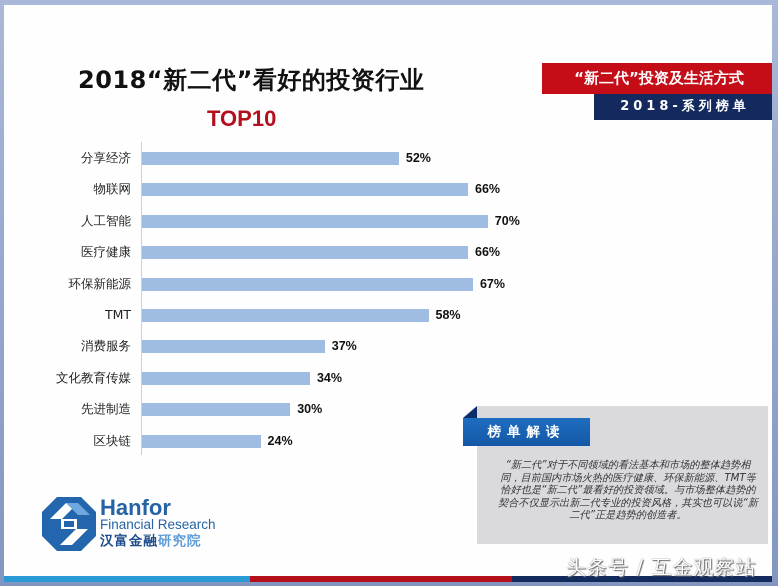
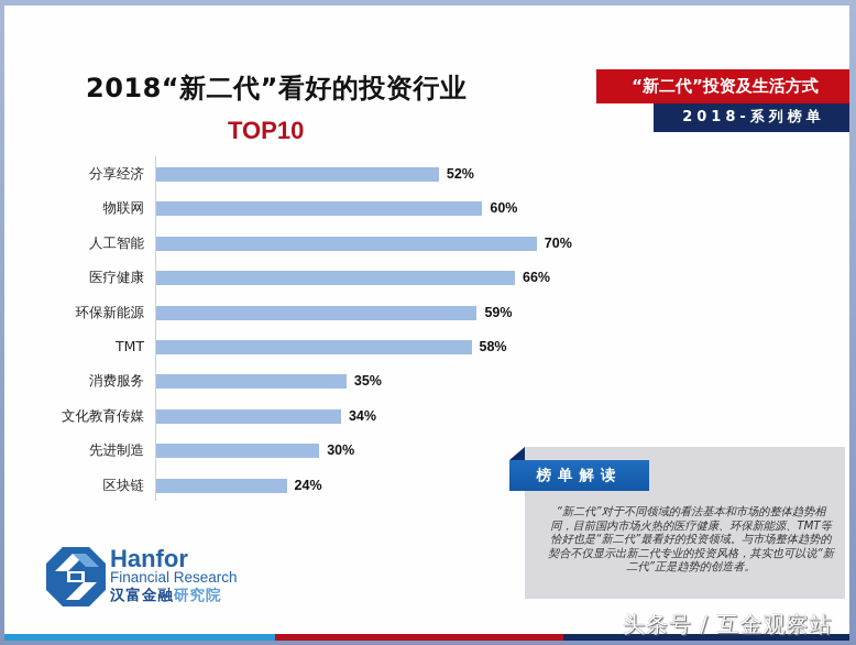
物联网: 66% -> 60%
环保新能源: 67% -> 59%
消费服务: 37% -> 35%
